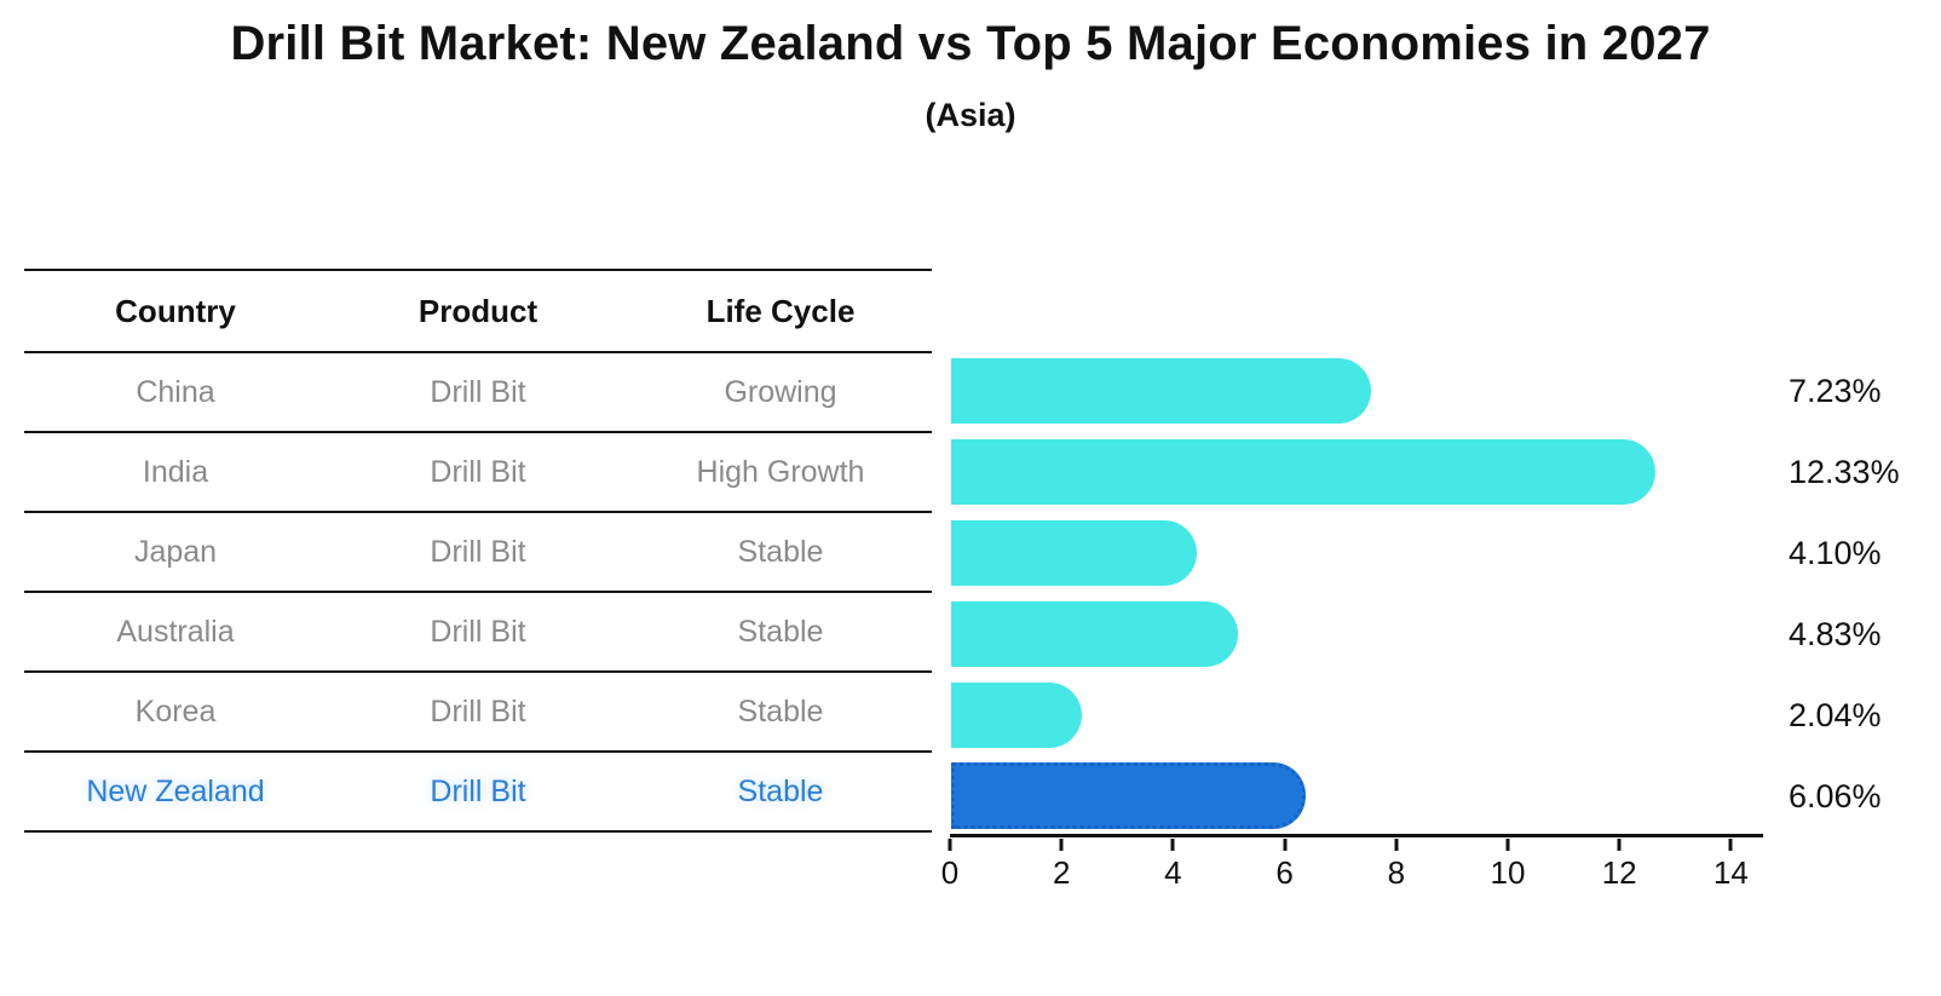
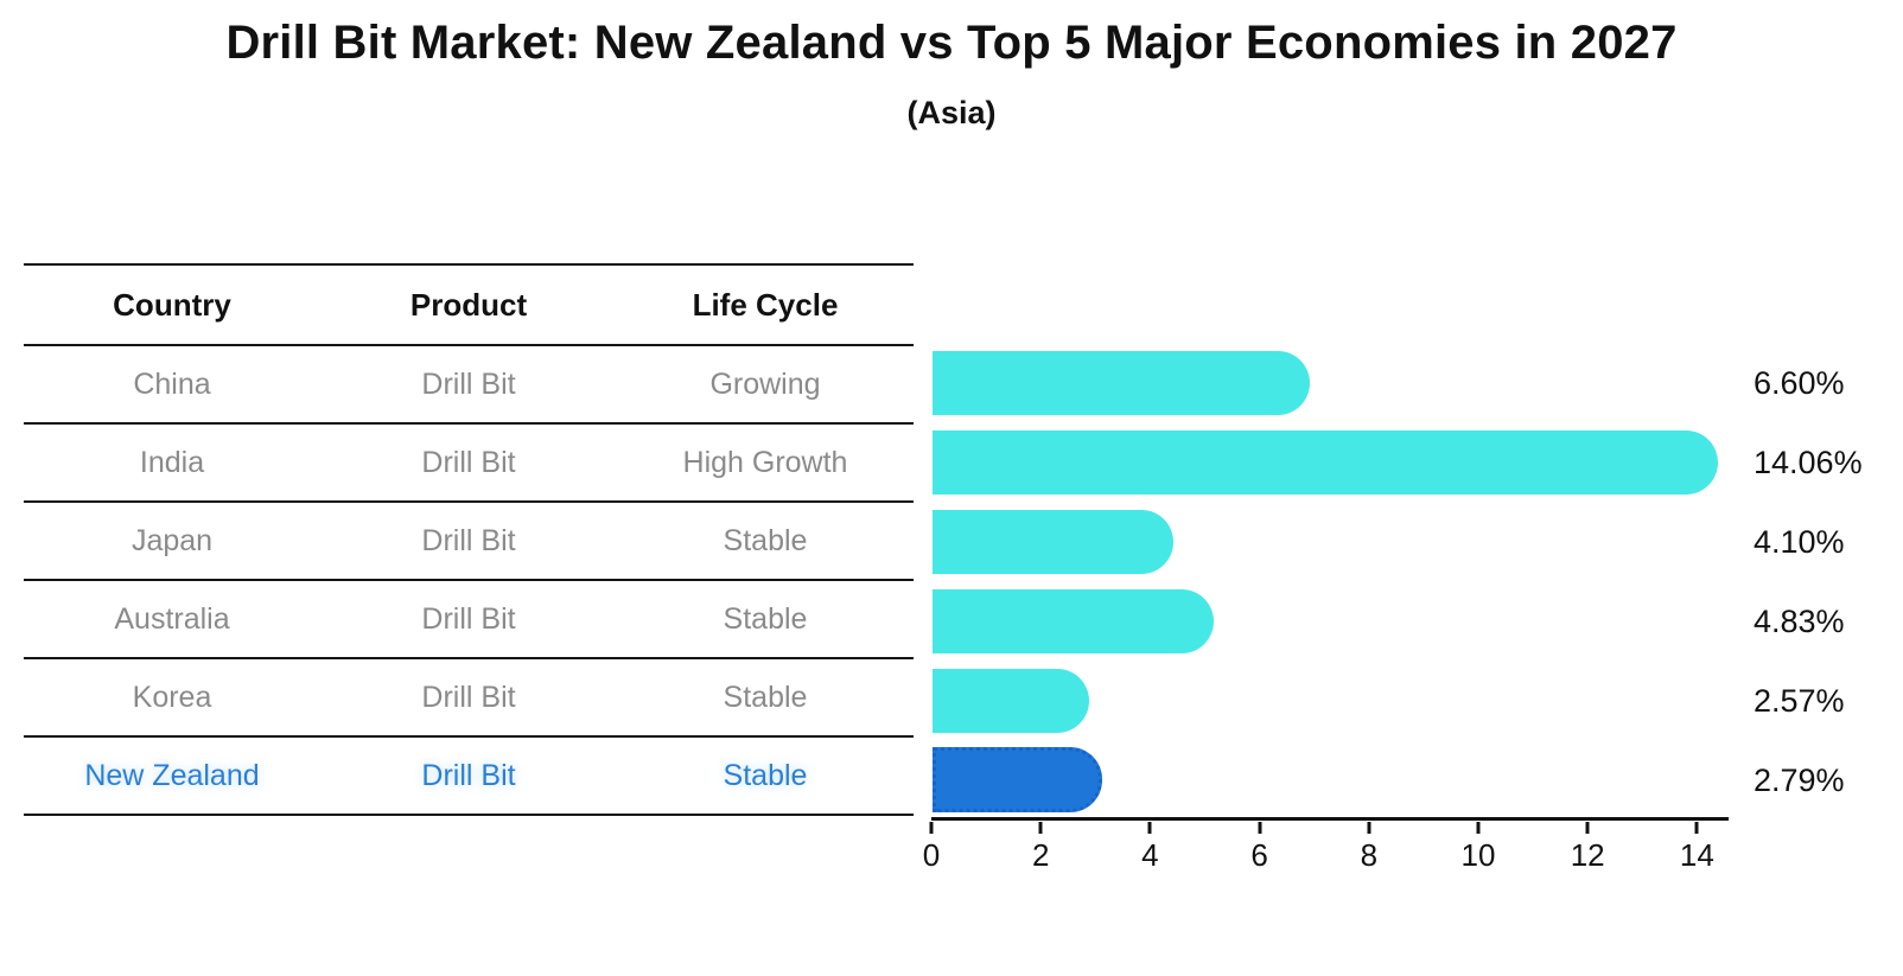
China: 7.23% -> 6.60%
India: 12.33% -> 14.06%
Korea: 2.04% -> 2.57%
New Zealand: 6.06% -> 2.79%
